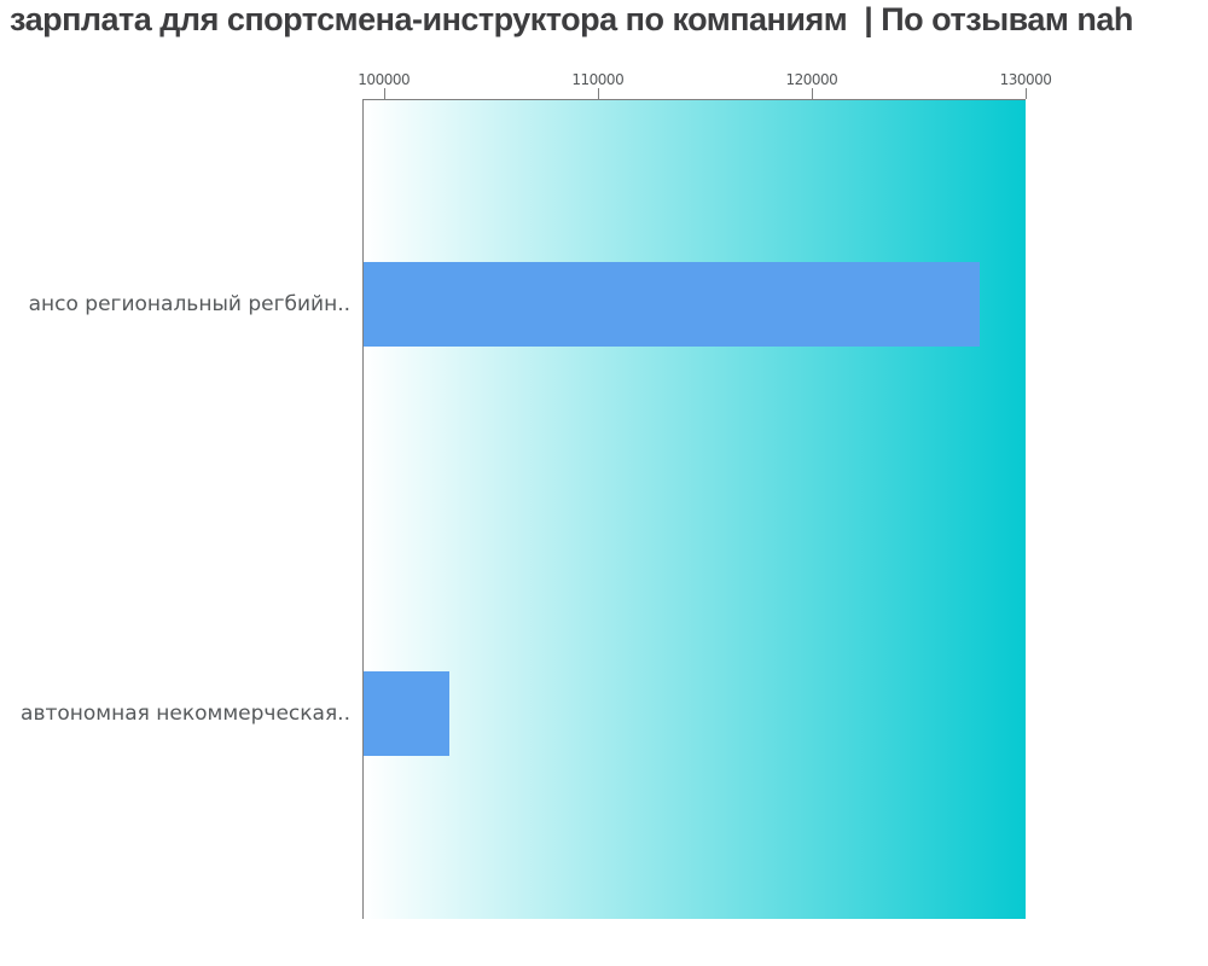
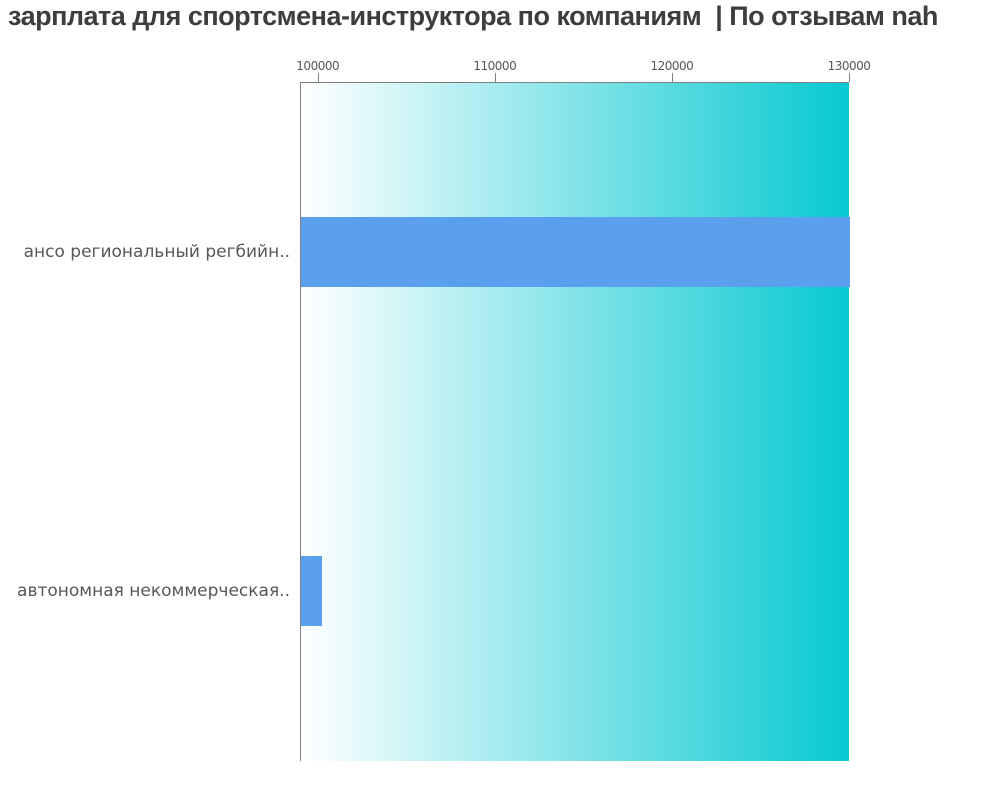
ансо региональный регбийн..: 127800 -> 130000
автономная некоммерческая..: 103000 -> 100200
